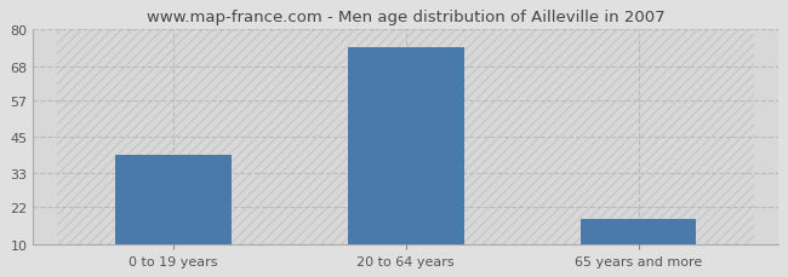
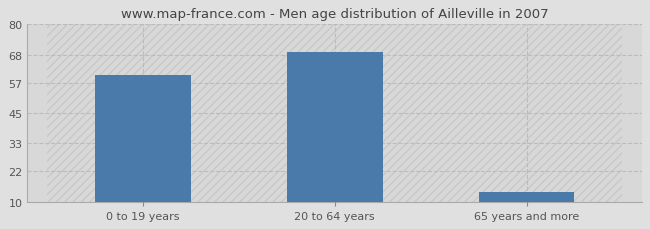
0 to 19 years: 39 -> 60
20 to 64 years: 74 -> 69
65 years and more: 18 -> 14
